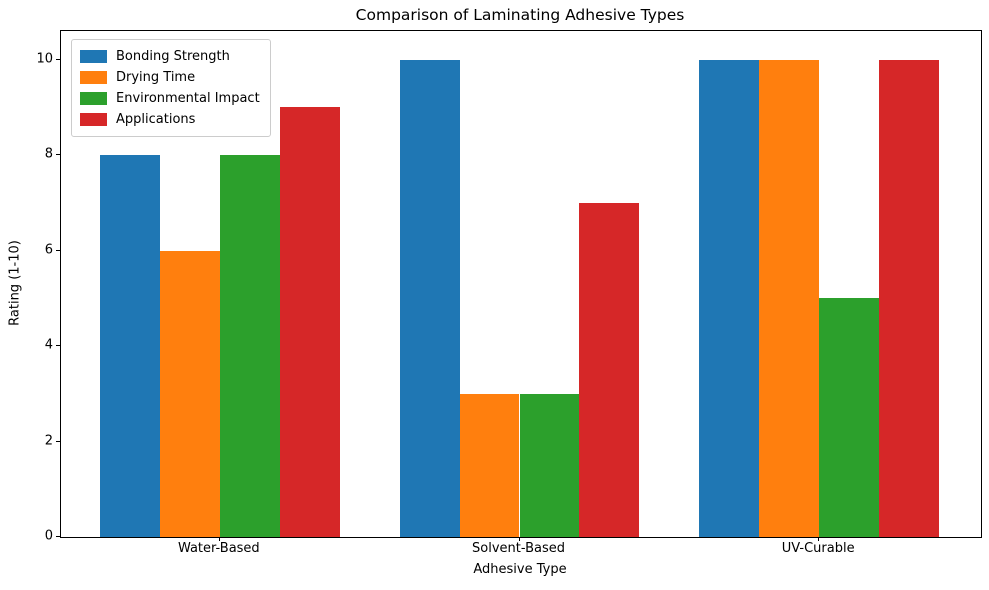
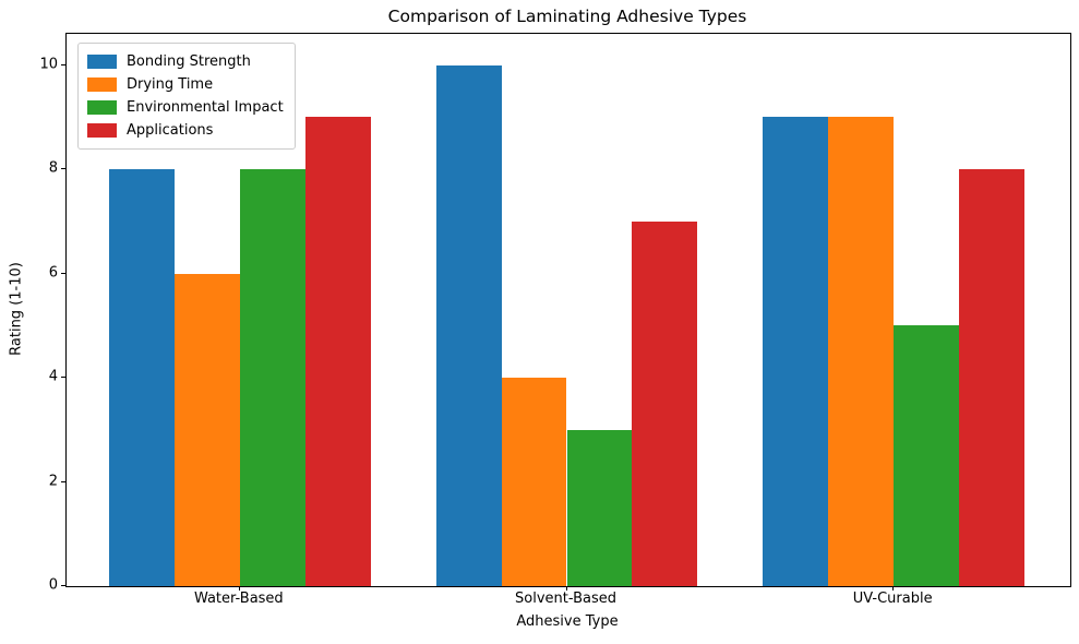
Drying Time/Solvent-Based: 3 -> 4
Bonding Strength/UV-Curable: 10 -> 9
Drying Time/UV-Curable: 10 -> 9
Applications/UV-Curable: 10 -> 8
